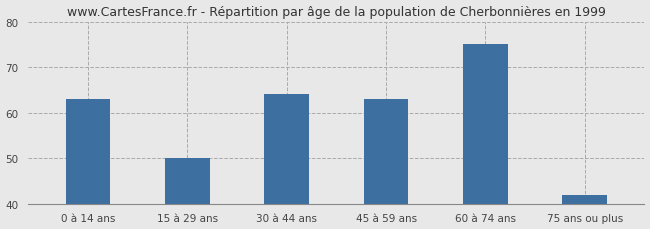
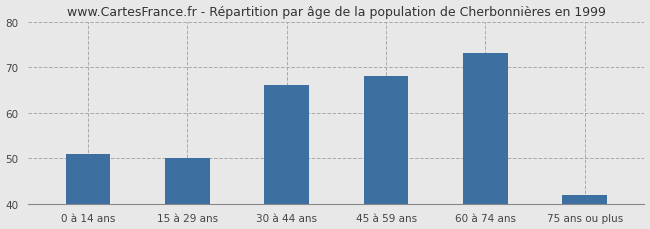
0 à 14 ans: 63 -> 51
30 à 44 ans: 64 -> 66
45 à 59 ans: 63 -> 68
60 à 74 ans: 75 -> 73
